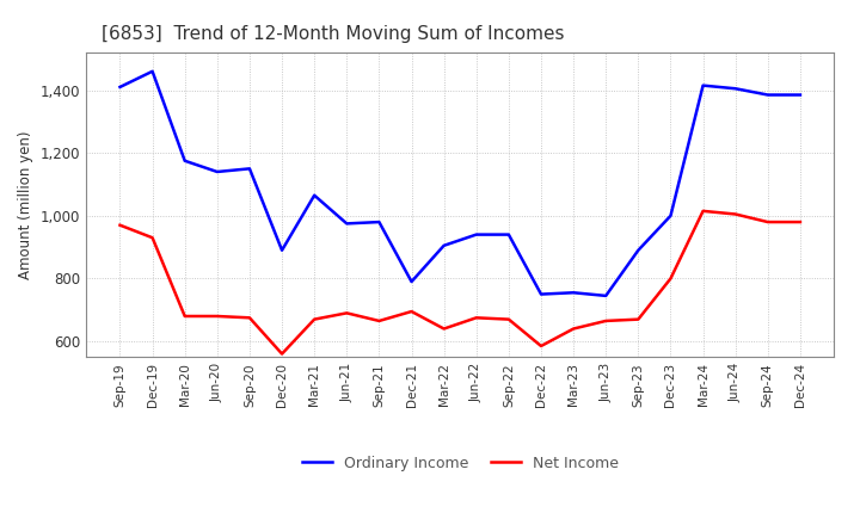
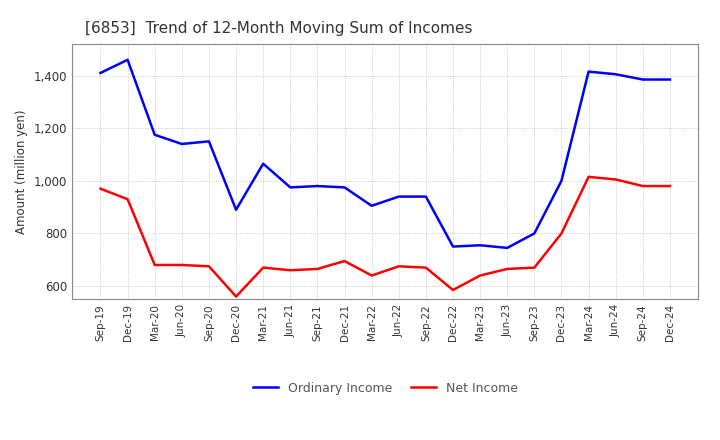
Net Income/Jun-21: 690 -> 660
Ordinary Income/Dec-21: 790 -> 975
Ordinary Income/Sep-23: 890 -> 800
